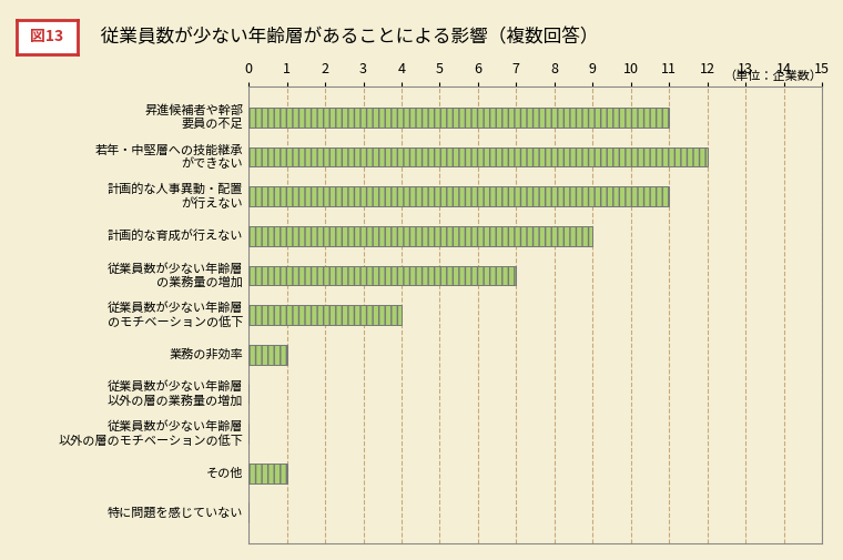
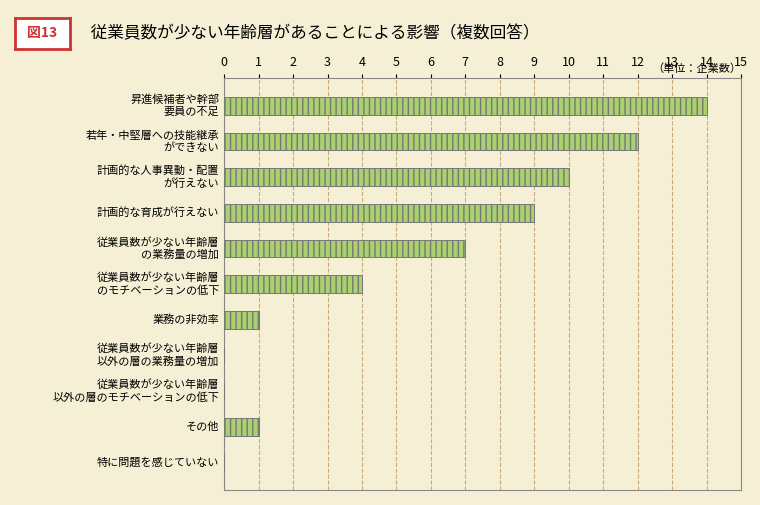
昇進候補者や幹部 要員の不足: 11 -> 14
計画的な人事異動・配置 が行えない: 11 -> 10
